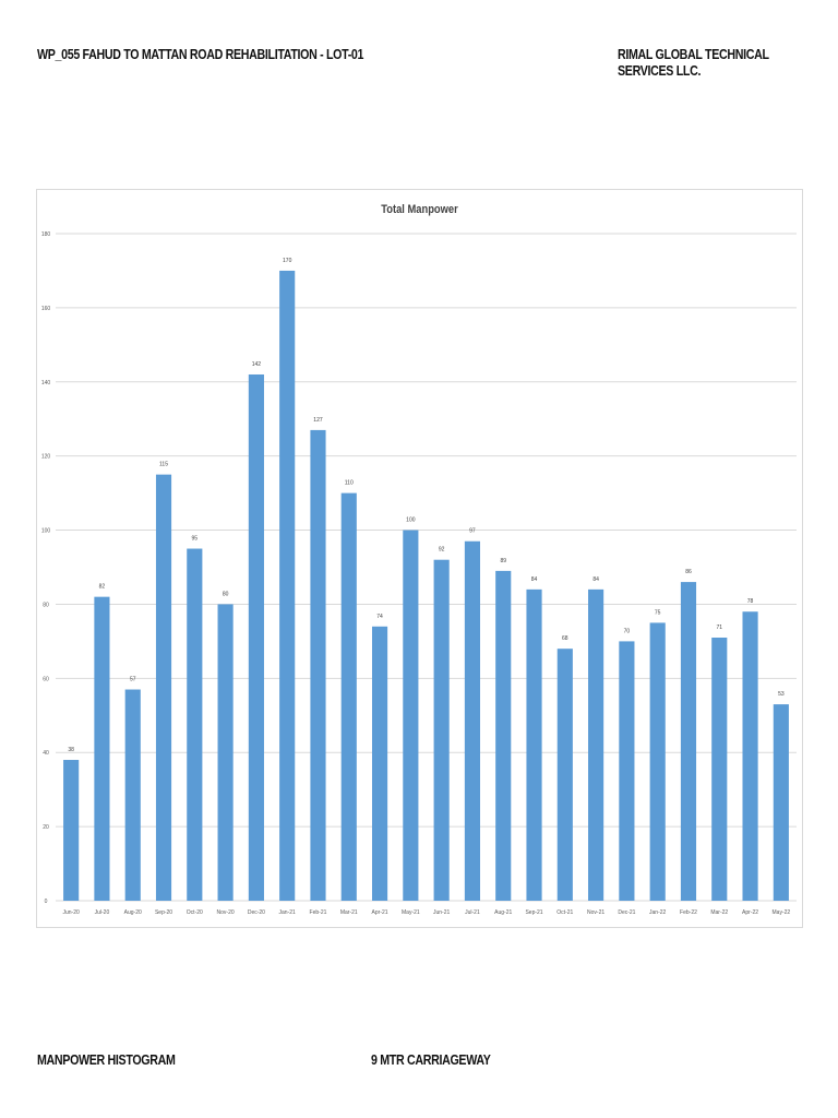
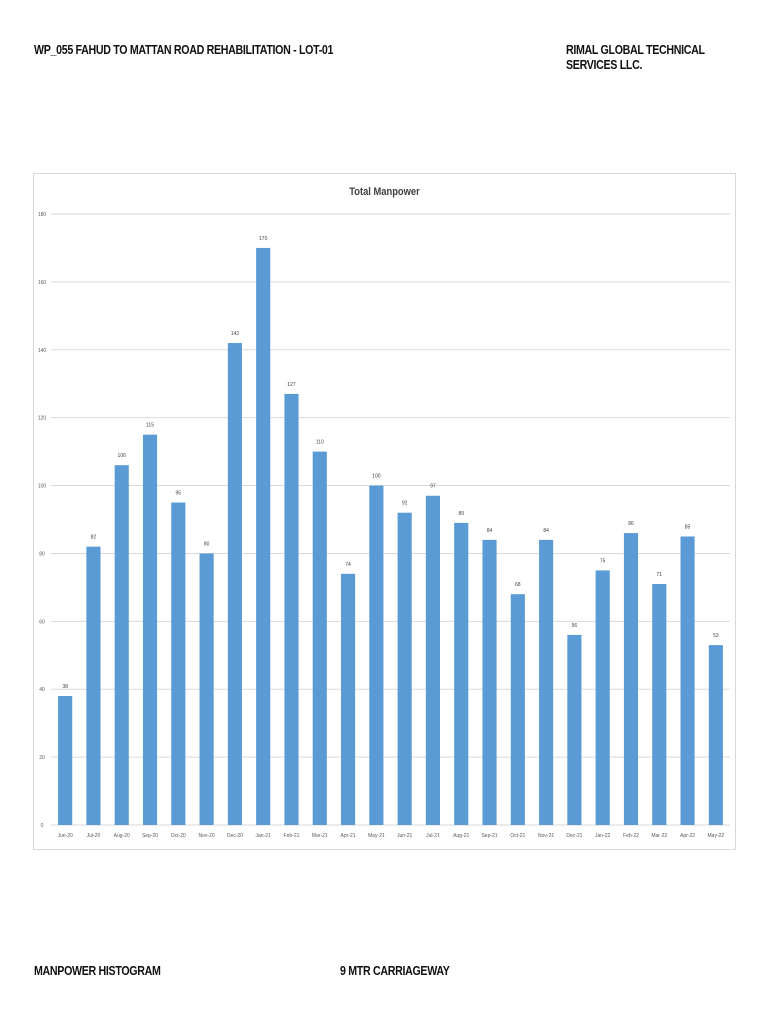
Aug-20: 57 -> 106
Dec-21: 70 -> 56
Apr-22: 78 -> 85
